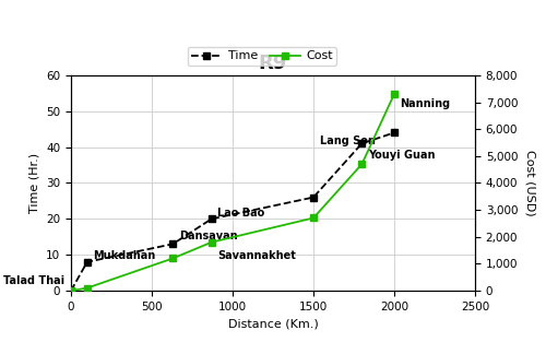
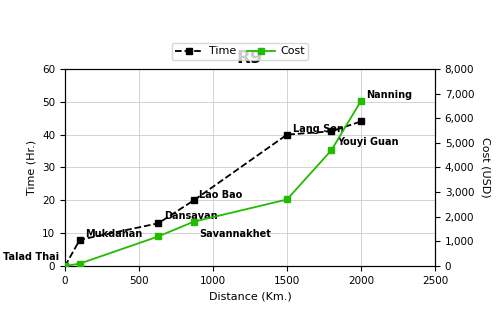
Time/1500: 26 -> 40
Cost/2000: 7,300 -> 6,700
